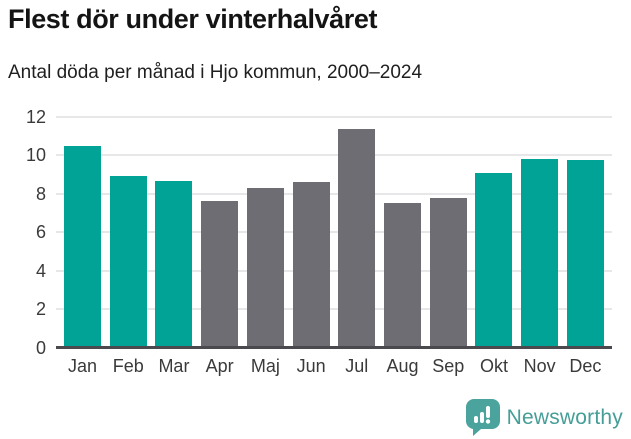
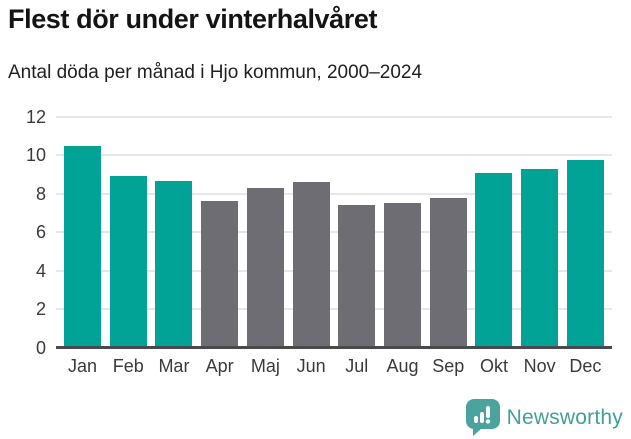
Jul: 11.4 -> 7.5
Nov: 9.8 -> 9.3
